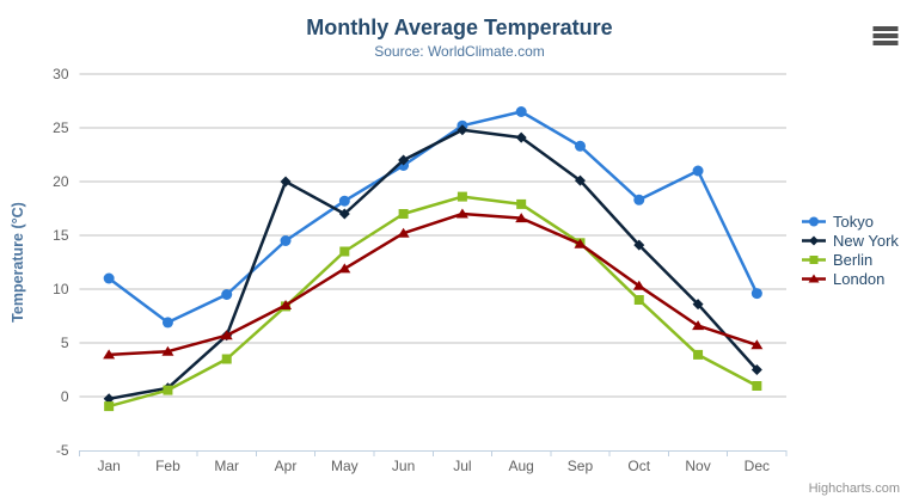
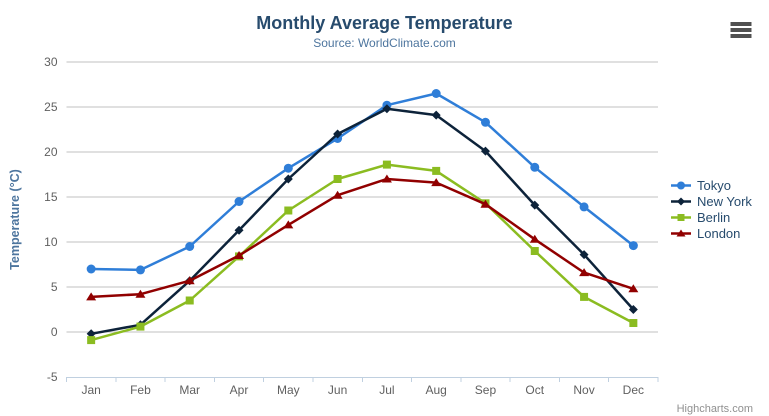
Tokyo/Jan: 11 -> 7
New York/Apr: 20 -> 11
Tokyo/Nov: 21 -> 14
